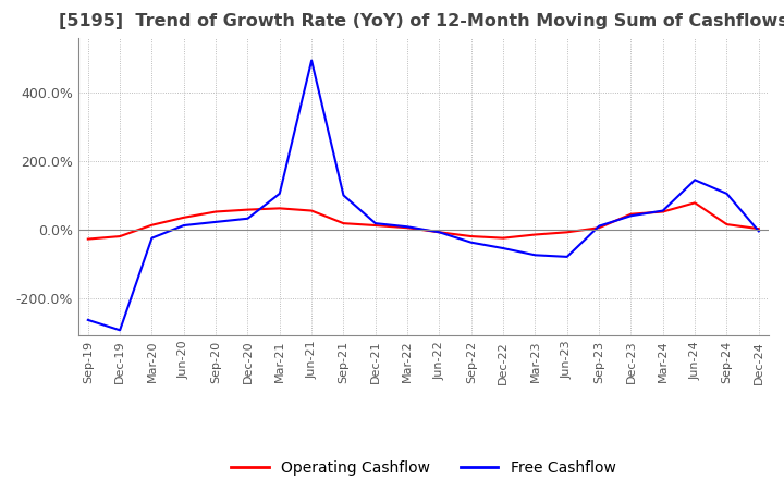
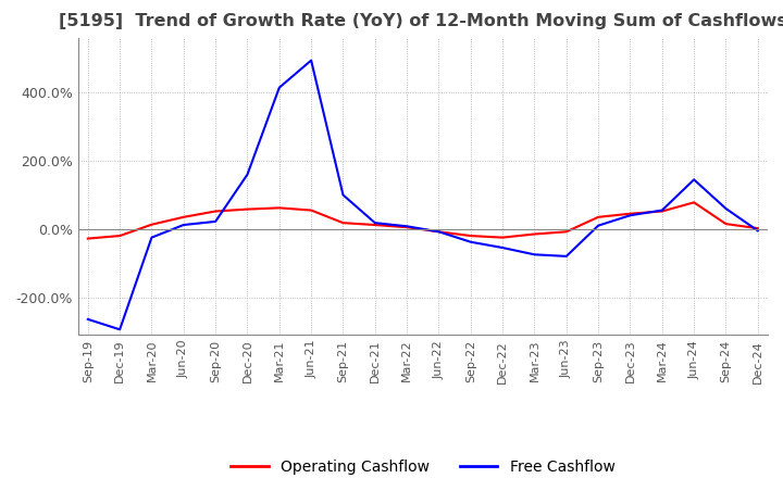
Free Cashflow/Dec-20: 32% -> 160%
Free Cashflow/Mar-21: 105% -> 415%
Operating Cashflow/Sep-23: 5% -> 35%
Free Cashflow/Sep-24: 105% -> 60%
